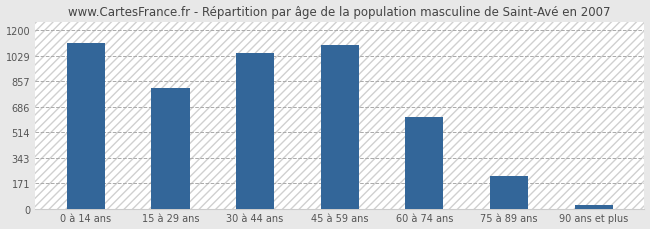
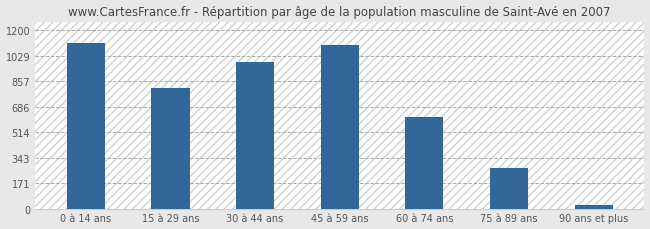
30 à 44 ans: 1050 -> 990
75 à 89 ans: 220 -> 270
